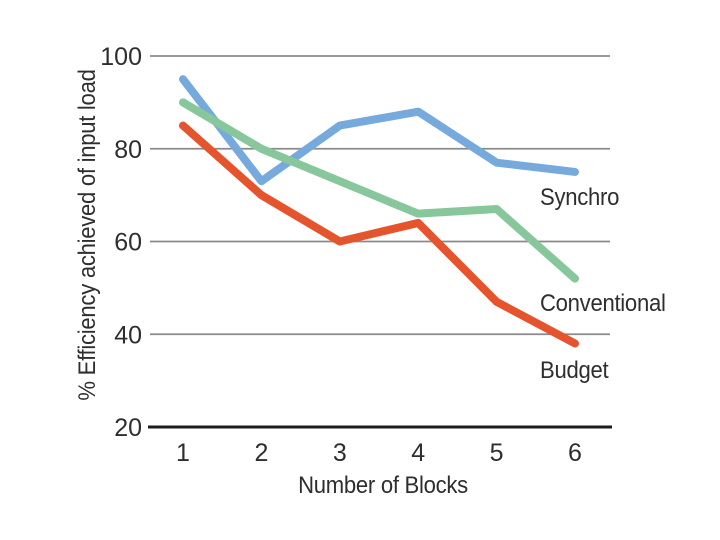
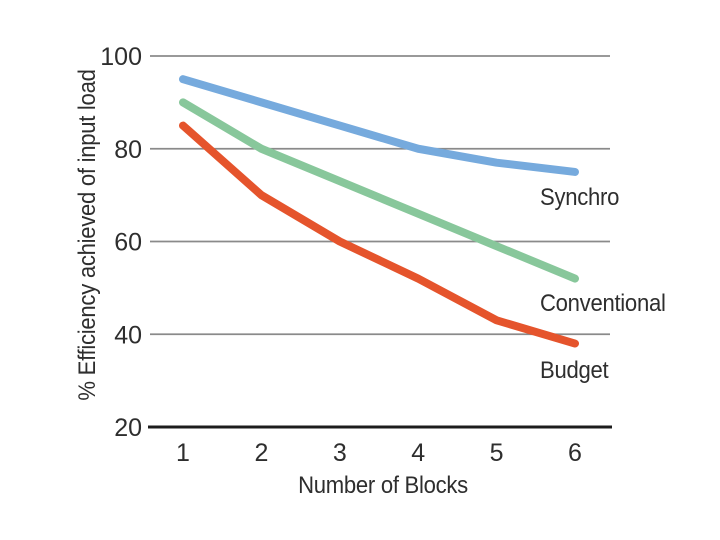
Synchro/2: 73 -> 90
Synchro/4: 88 -> 80
Budget/4: 64 -> 52
Conventional/5: 67 -> 59
Budget/5: 47 -> 43
